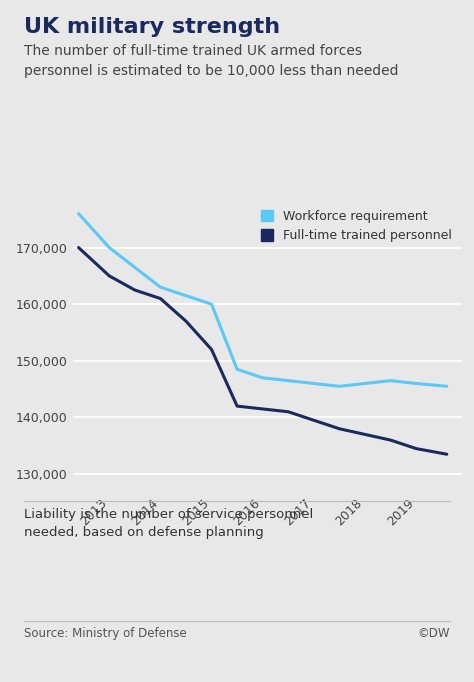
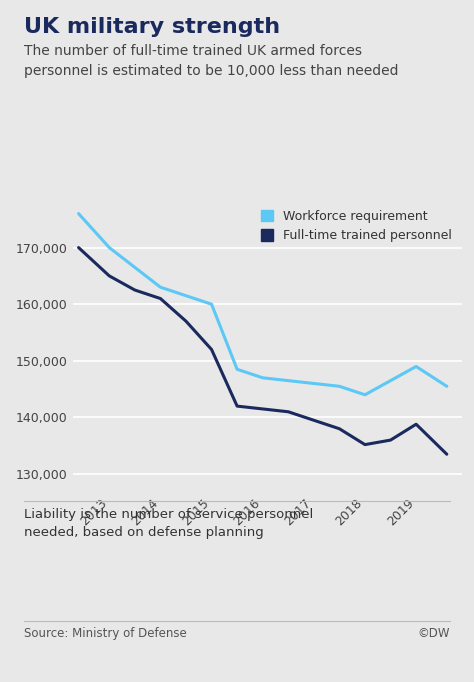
Workforce requirement/2018: 146,000 -> 144,000
Full-time trained personnel/2018: 137,000 -> 135,200
Workforce requirement/2019: 146,000 -> 149,000
Full-time trained personnel/2019: 134,500 -> 138,800
